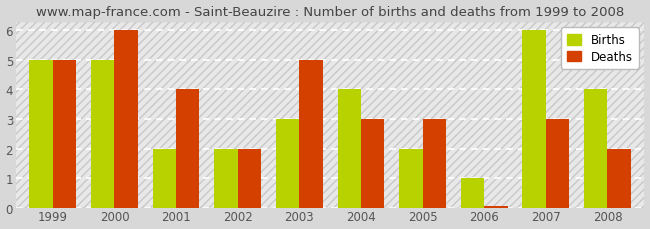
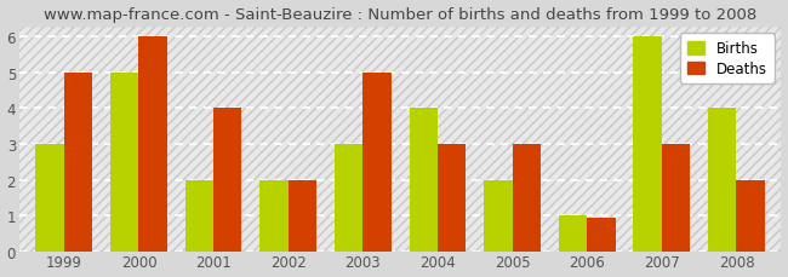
Births/1999: 5 -> 3
Deaths/2006: 0.07 -> 0.95
